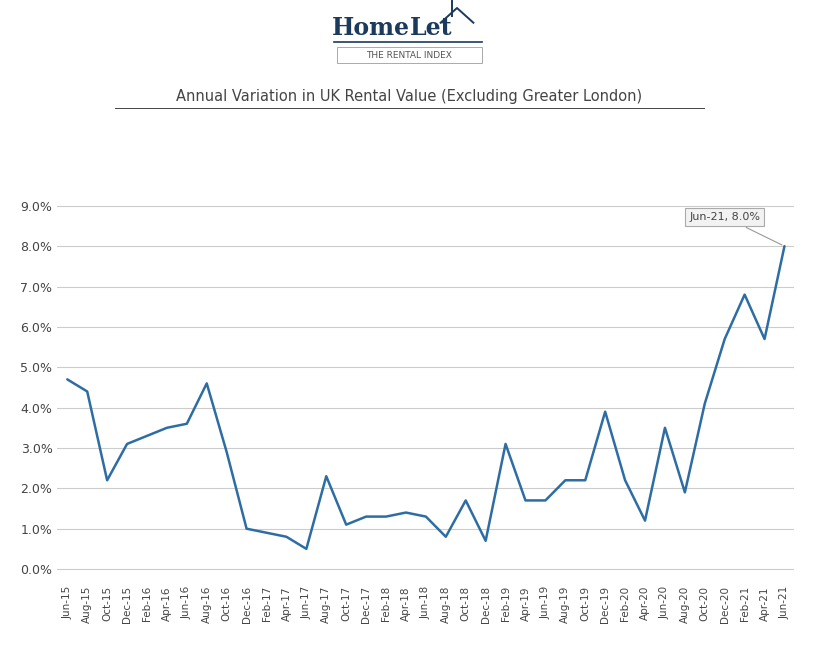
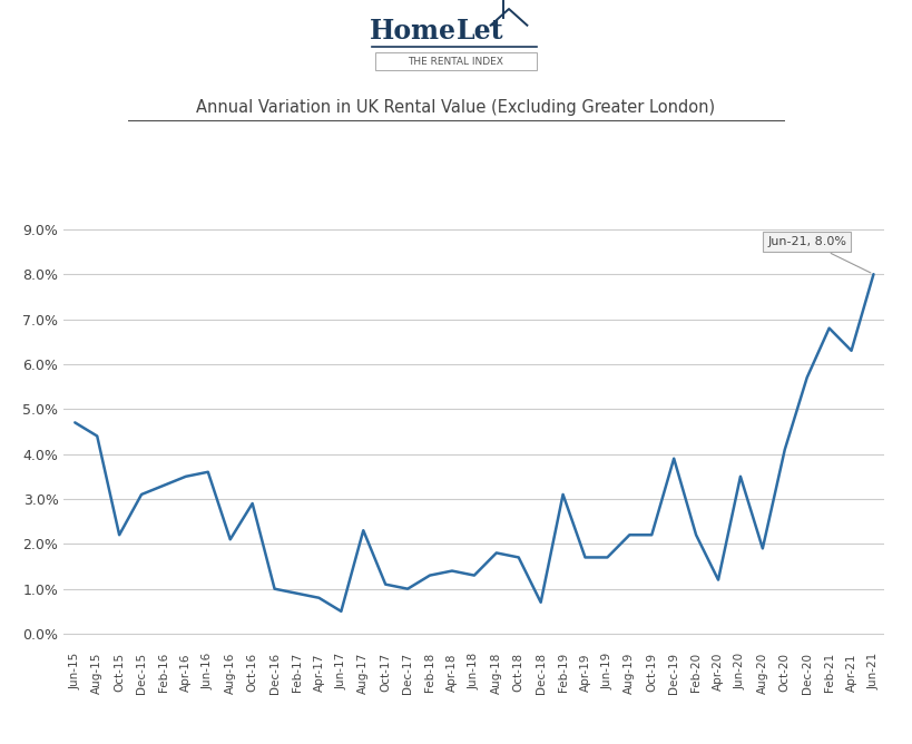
Aug-16: 4.6% -> 2.1%
Dec-17: 1.3% -> 1.0%
Aug-18: 0.8% -> 1.8%
Apr-21: 5.7% -> 6.3%
